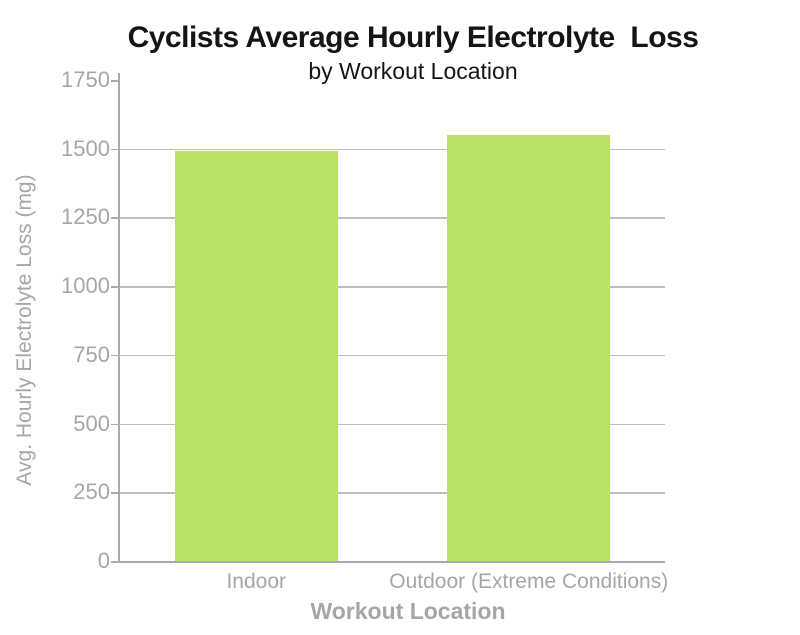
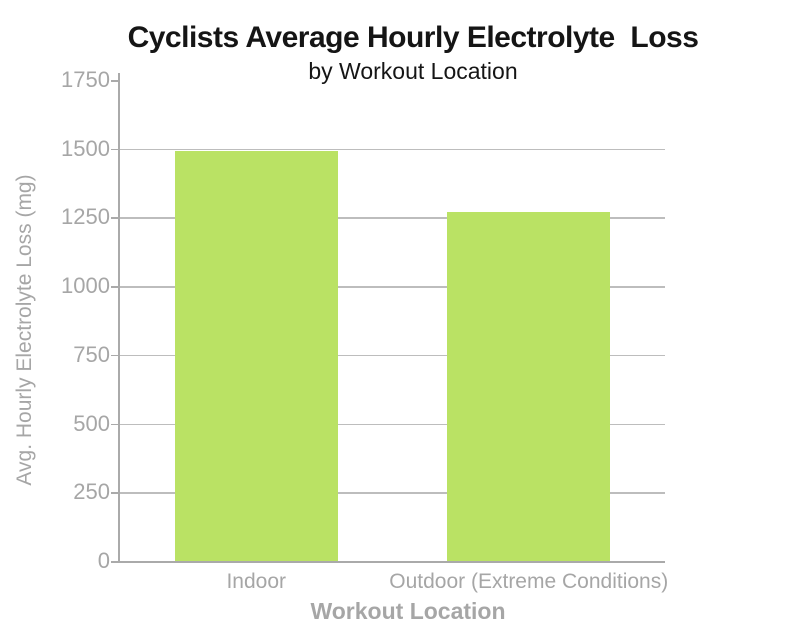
Outdoor (Extreme Conditions): 1550 -> 1270
